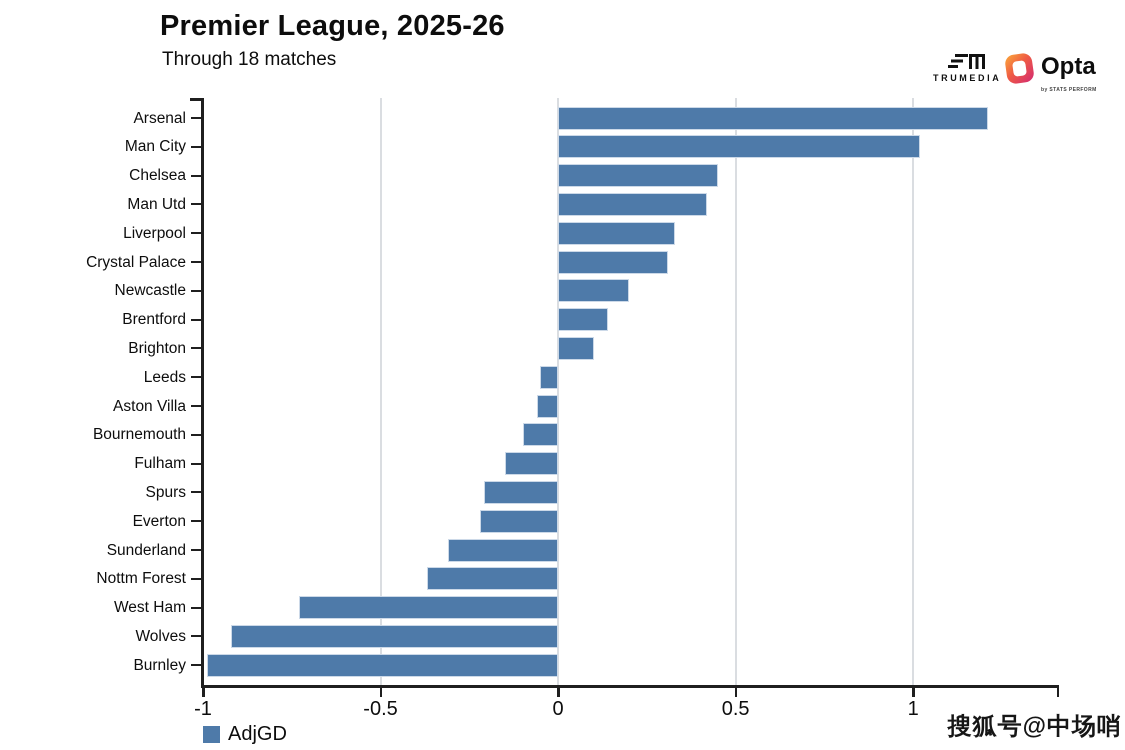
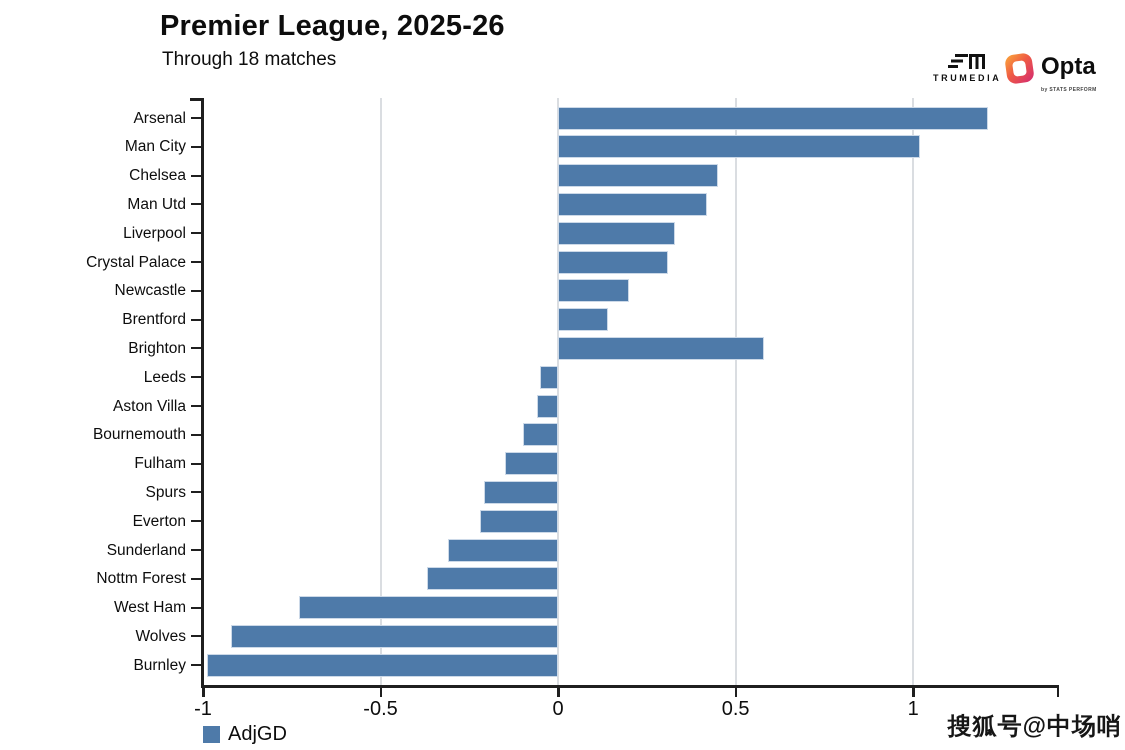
Brighton: 0.10 -> 0.58
